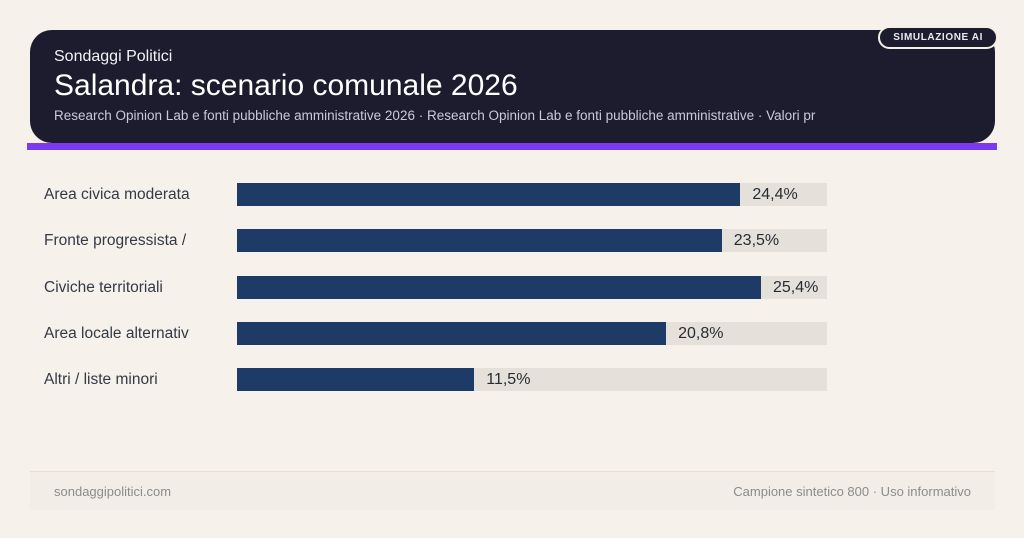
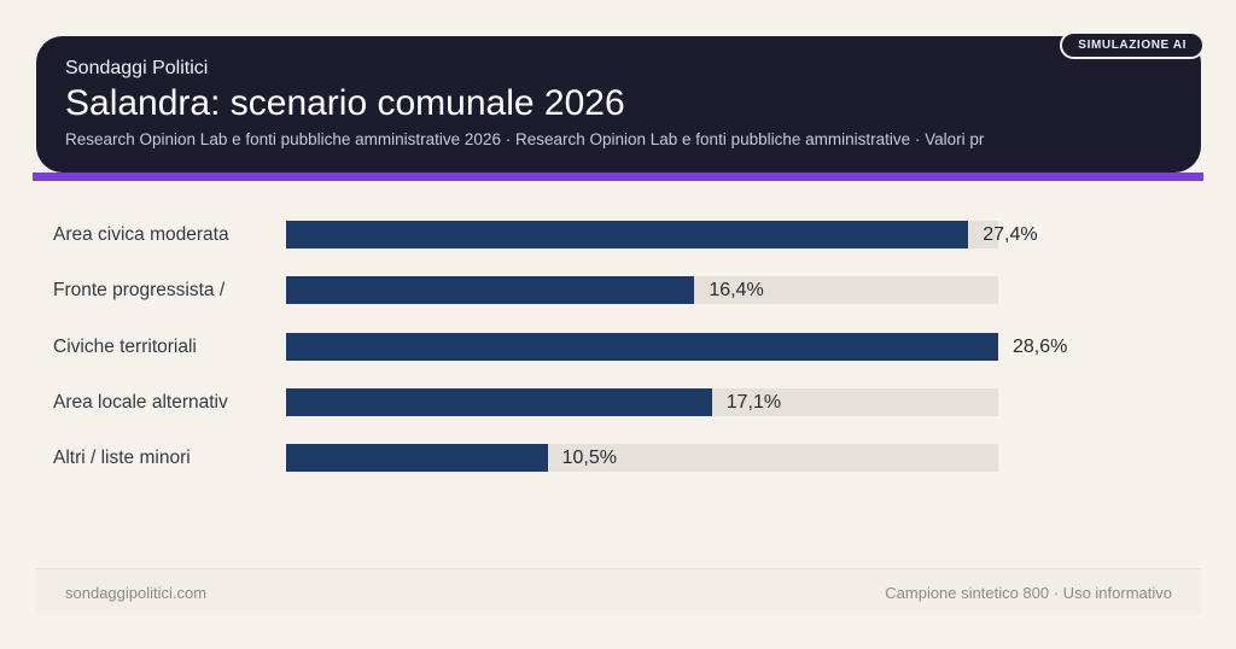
Area civica moderata: 24,4% -> 27,4%
Fronte progressista /: 23,5% -> 16,4%
Civiche territoriali: 25,4% -> 28,6%
Area locale alternativ: 20,8% -> 17,1%
Altri / liste minori: 11,5% -> 10,5%
